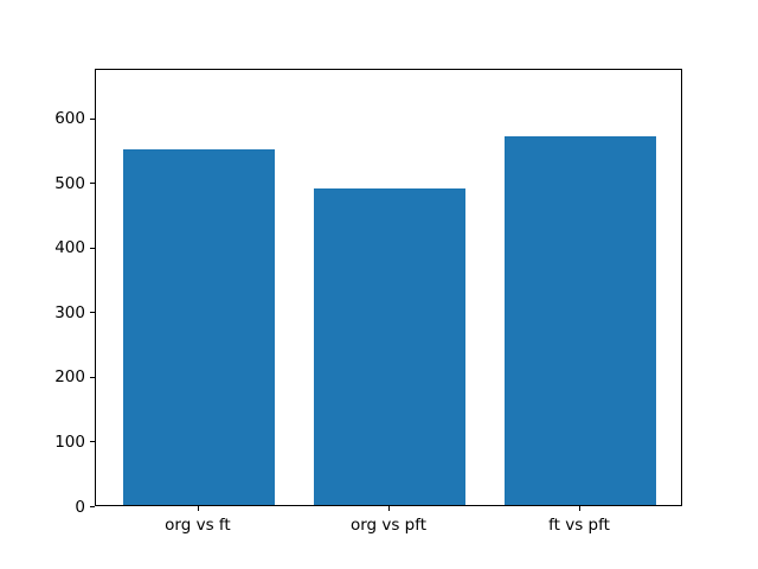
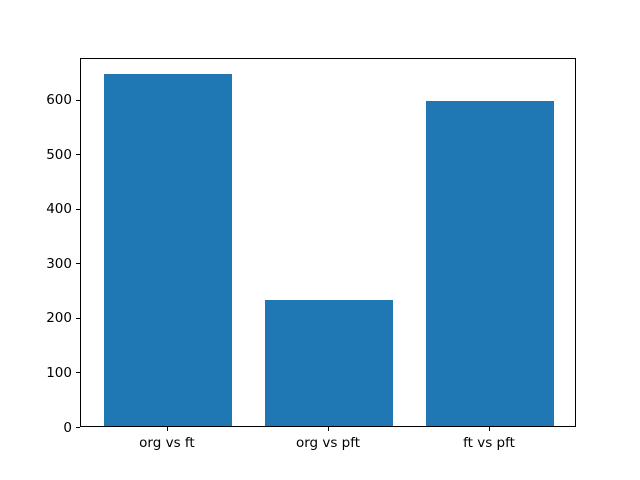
org vs ft: 550 -> 640
org vs pft: 490 -> 230
ft vs pft: 570 -> 600
